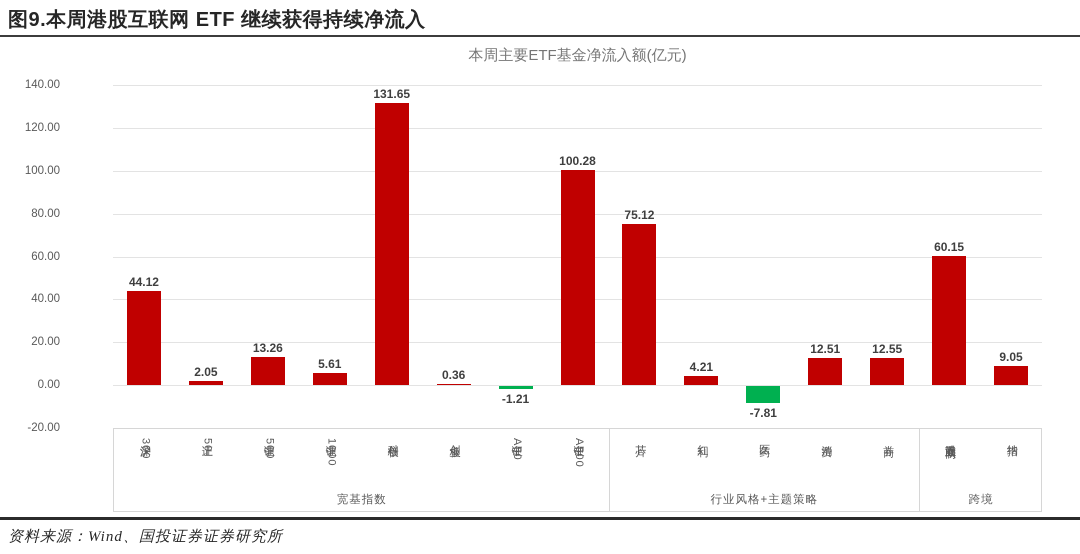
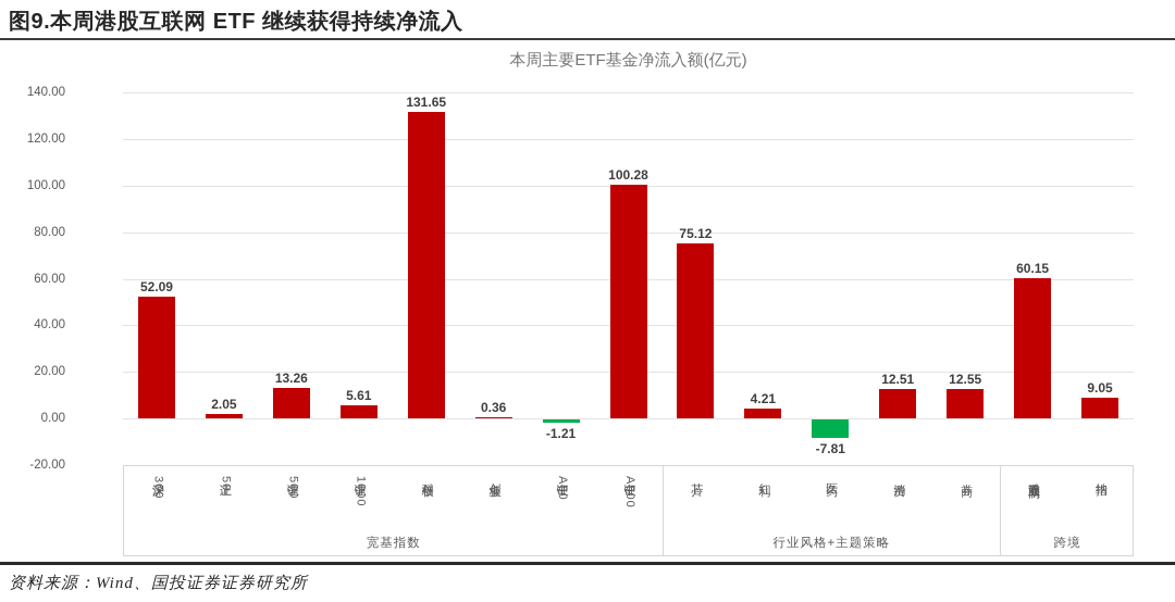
沪深300: 44.12 -> 52.09
